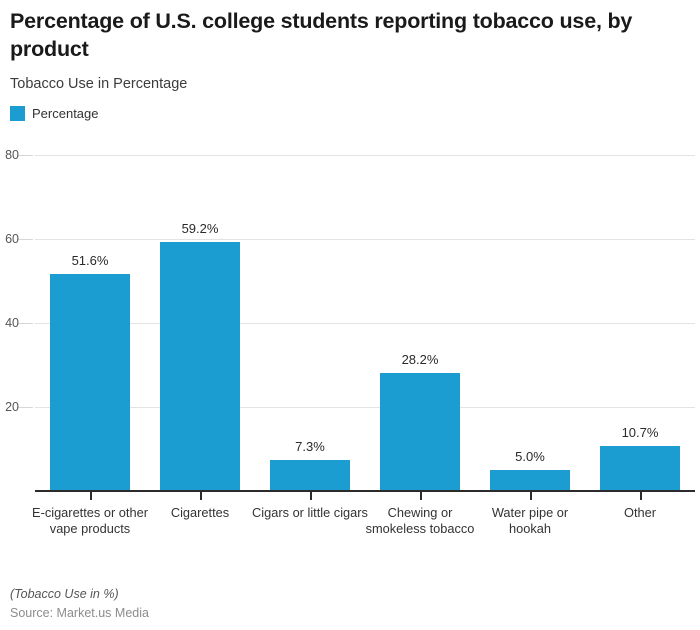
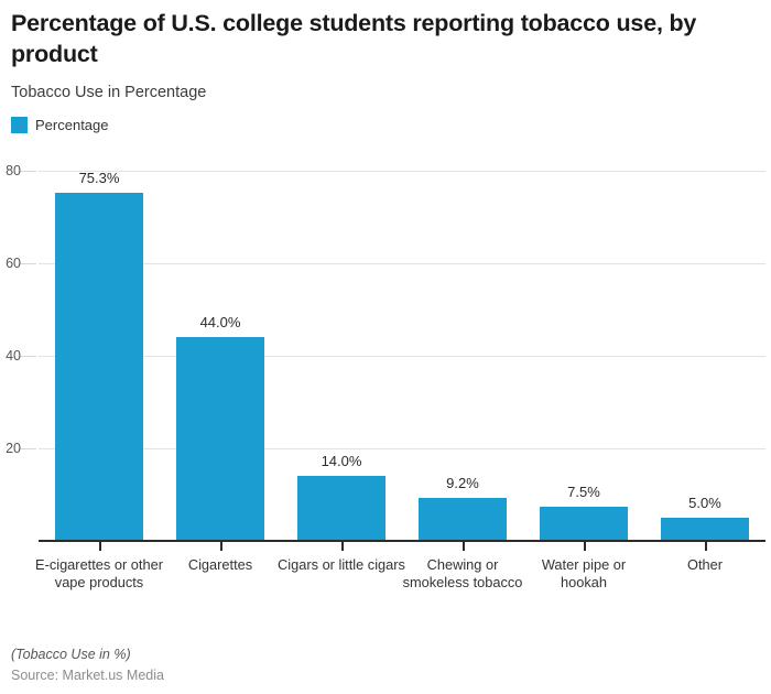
E-cigarettes or other vape products: 51.6% -> 75.3%
Cigarettes: 59.2% -> 44.0%
Cigars or little cigars: 7.3% -> 14.0%
Chewing or smokeless tobacco: 28.2% -> 9.2%
Water pipe or hookah: 5.0% -> 7.5%
Other: 10.7% -> 5.0%
